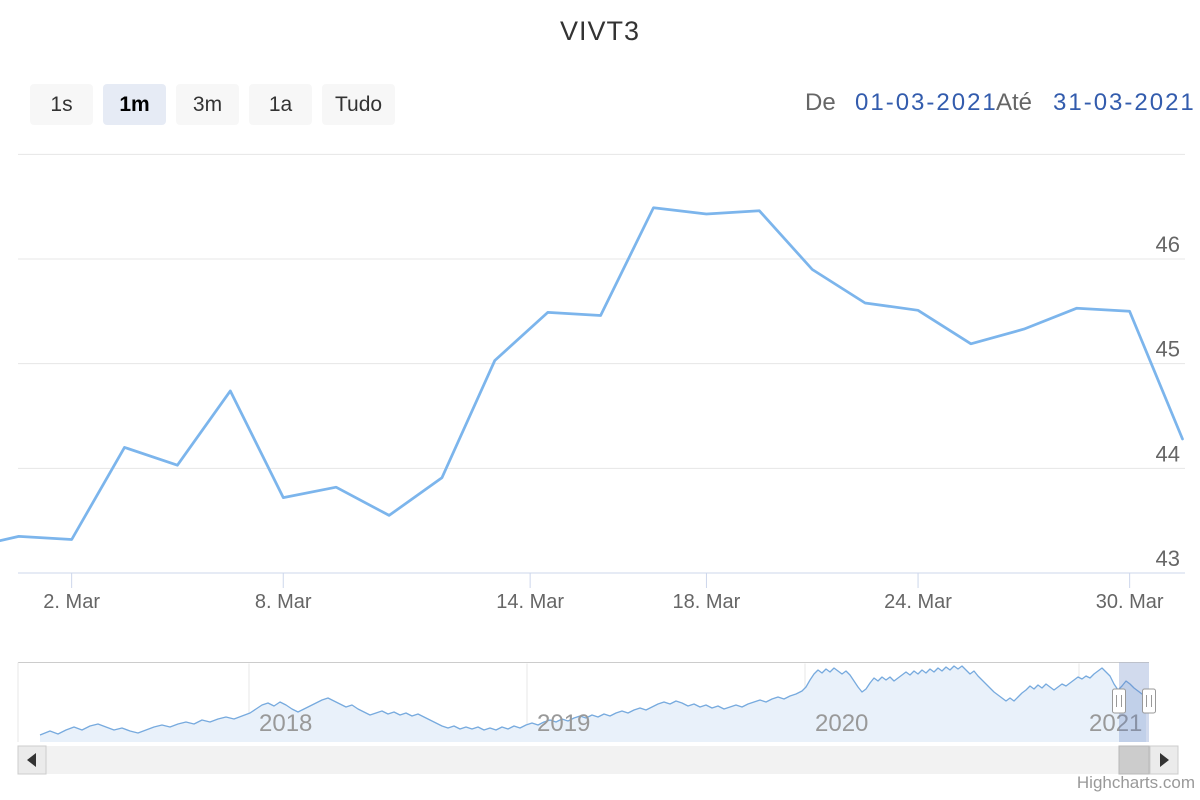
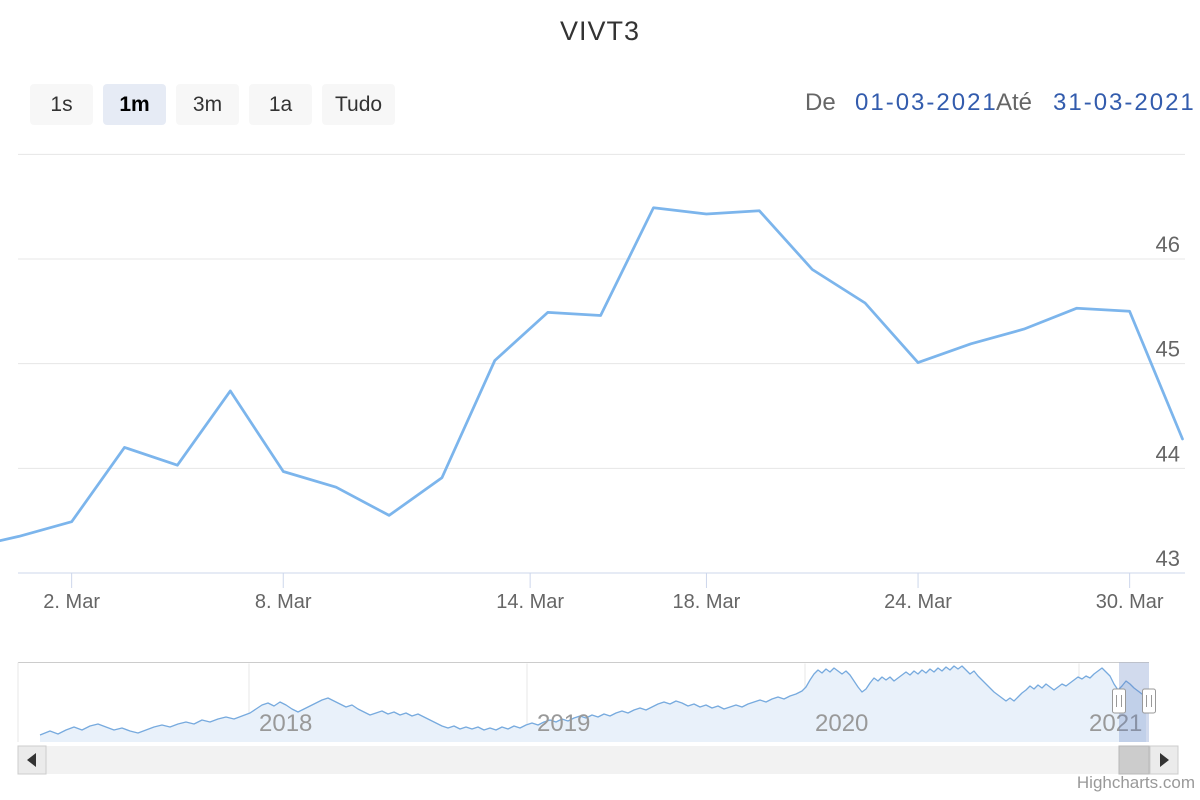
2. Mar: 43.32 -> 43.49
8. Mar: 43.72 -> 43.97
24. Mar: 45.51 -> 45.01
